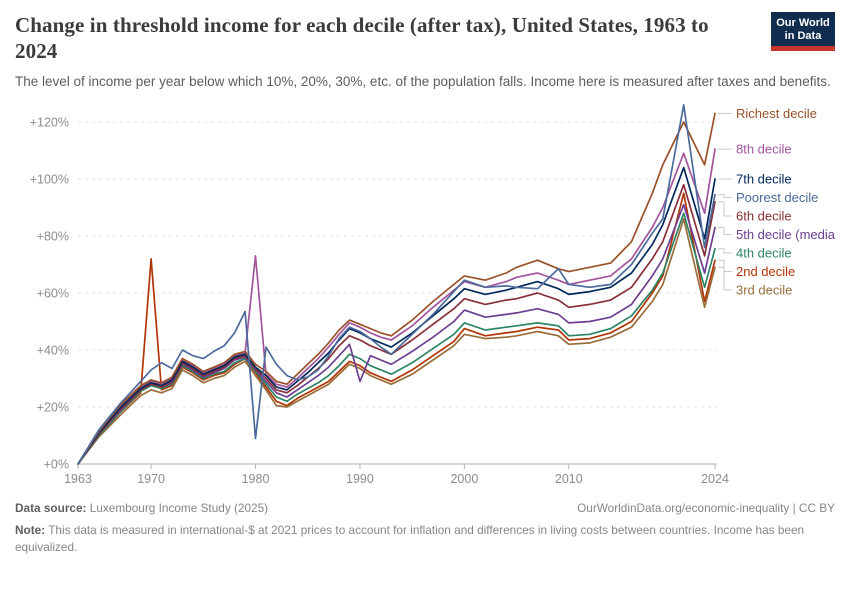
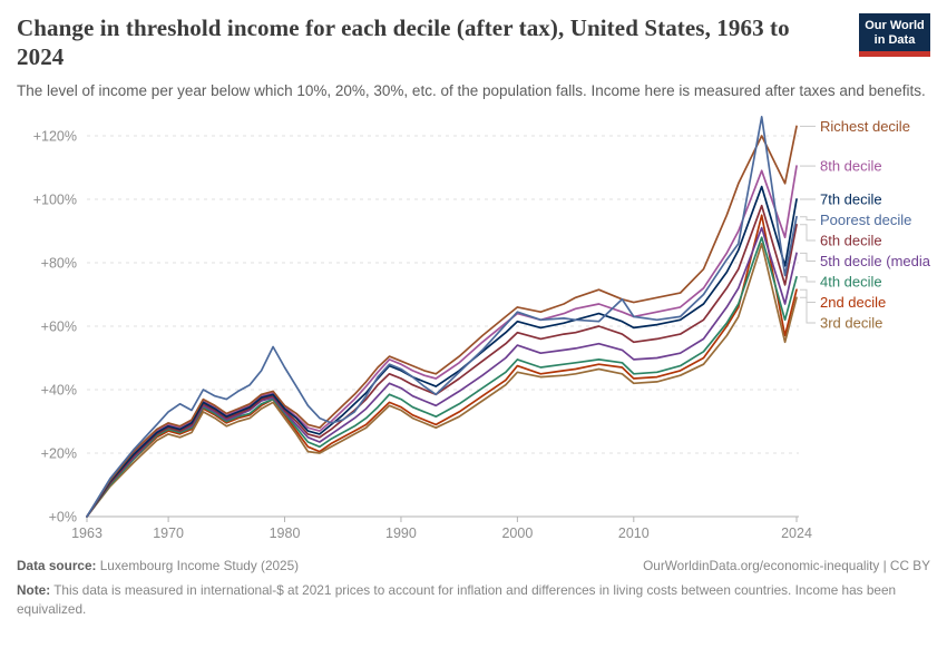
2nd decile/1970: 72% -> 27%
8th decile/1980: 73% -> 34%
Poorest decile/1980: 9% -> 47%
5th decile (median)/1990: 29% -> 40%
